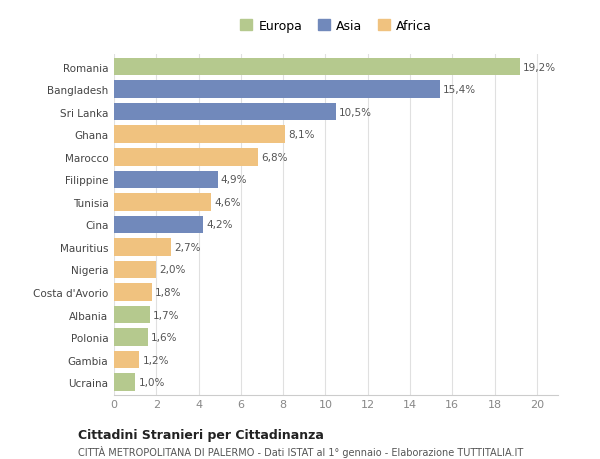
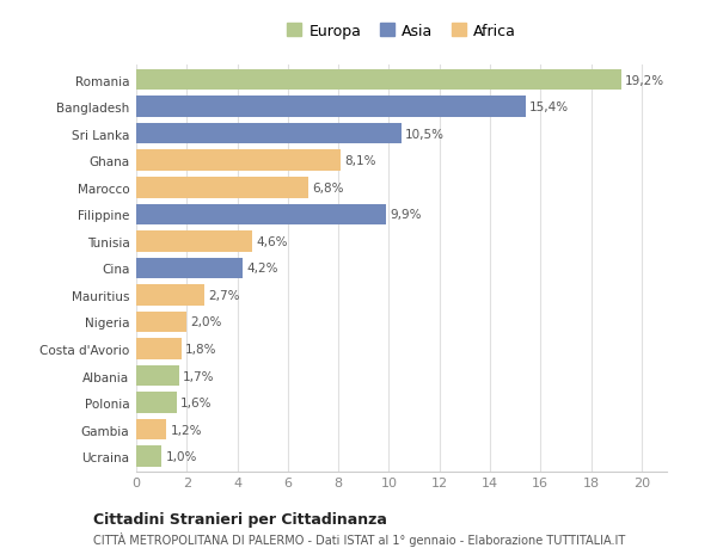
Filippine: 4,9% -> 9,9%
